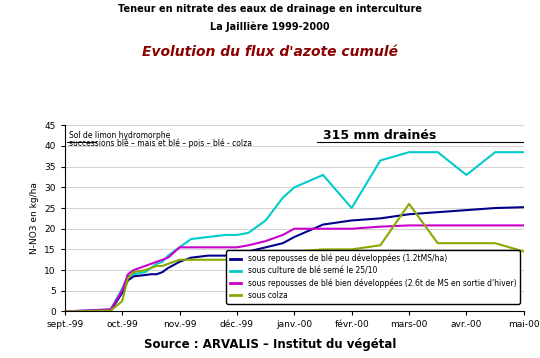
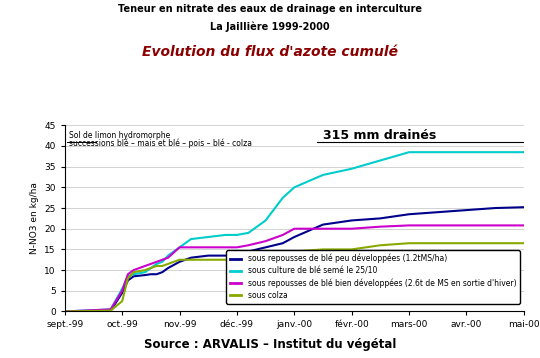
sous culture de blé semé le 25/10/févr.-00: 25.0 -> 34.5
sous colza/mars-00: 26.0 -> 16.5
sous culture de blé semé le 25/10/avr.-00: 33.0 -> 38.5
sous colza/mai-00: 14.5 -> 16.5
